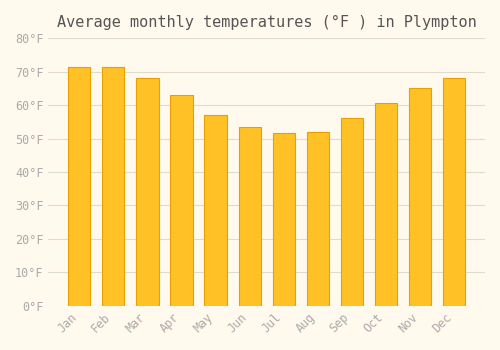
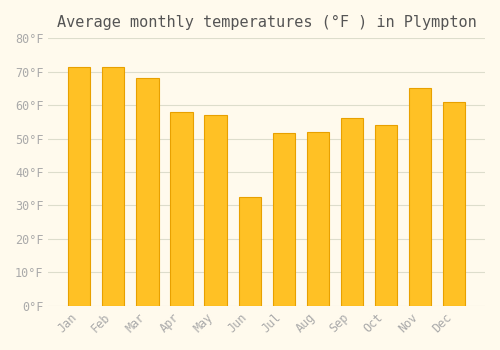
Apr: 63.0°F -> 58.0°F
Jun: 53.5°F -> 32.5°F
Oct: 60.5°F -> 54.0°F
Dec: 68.0°F -> 61.0°F
